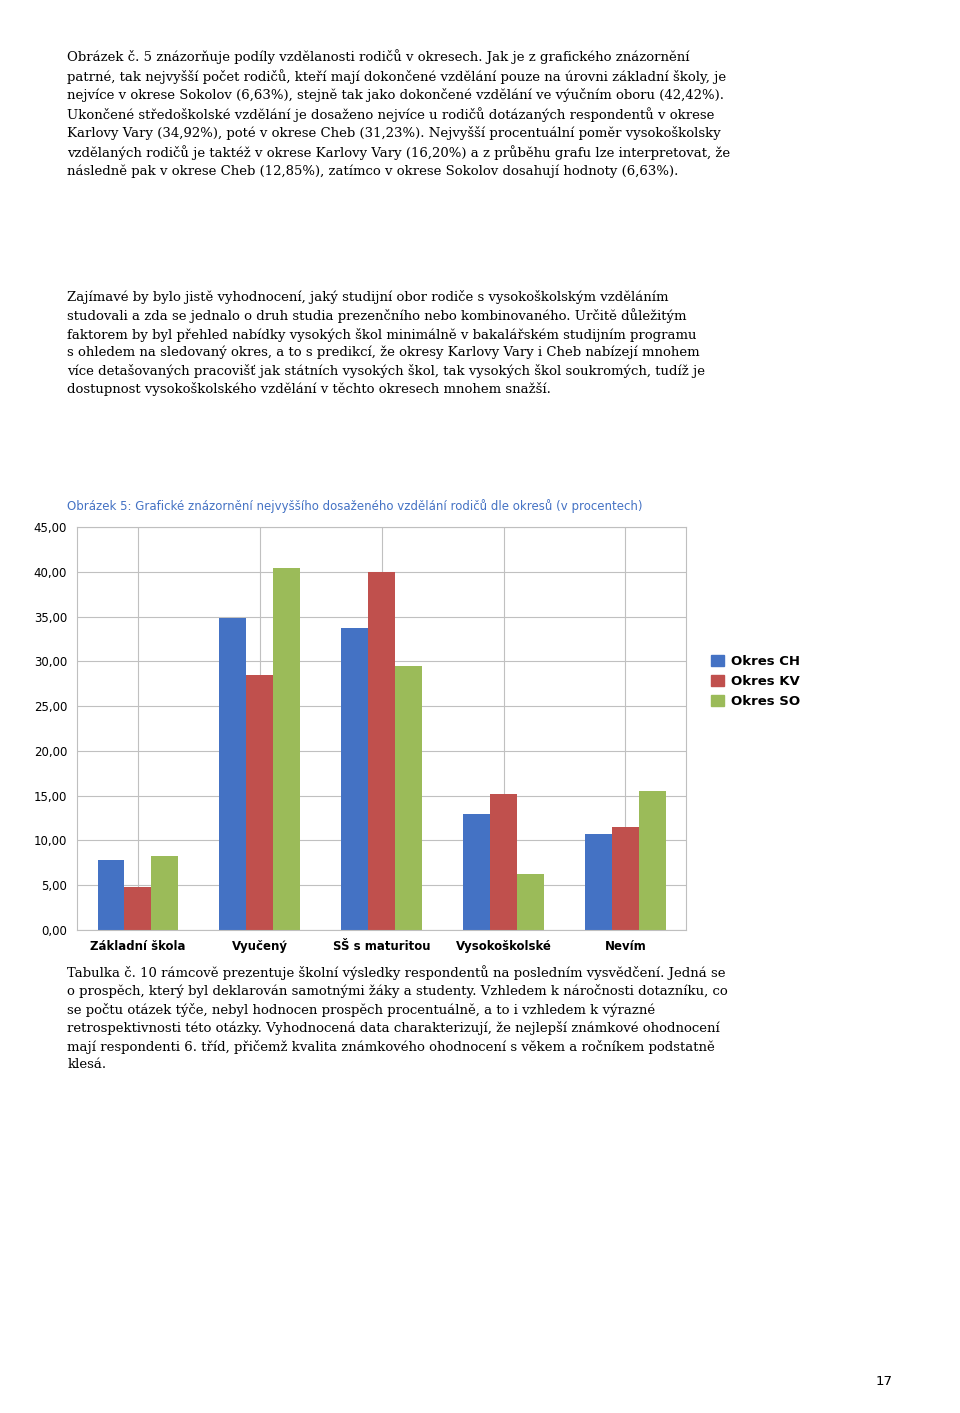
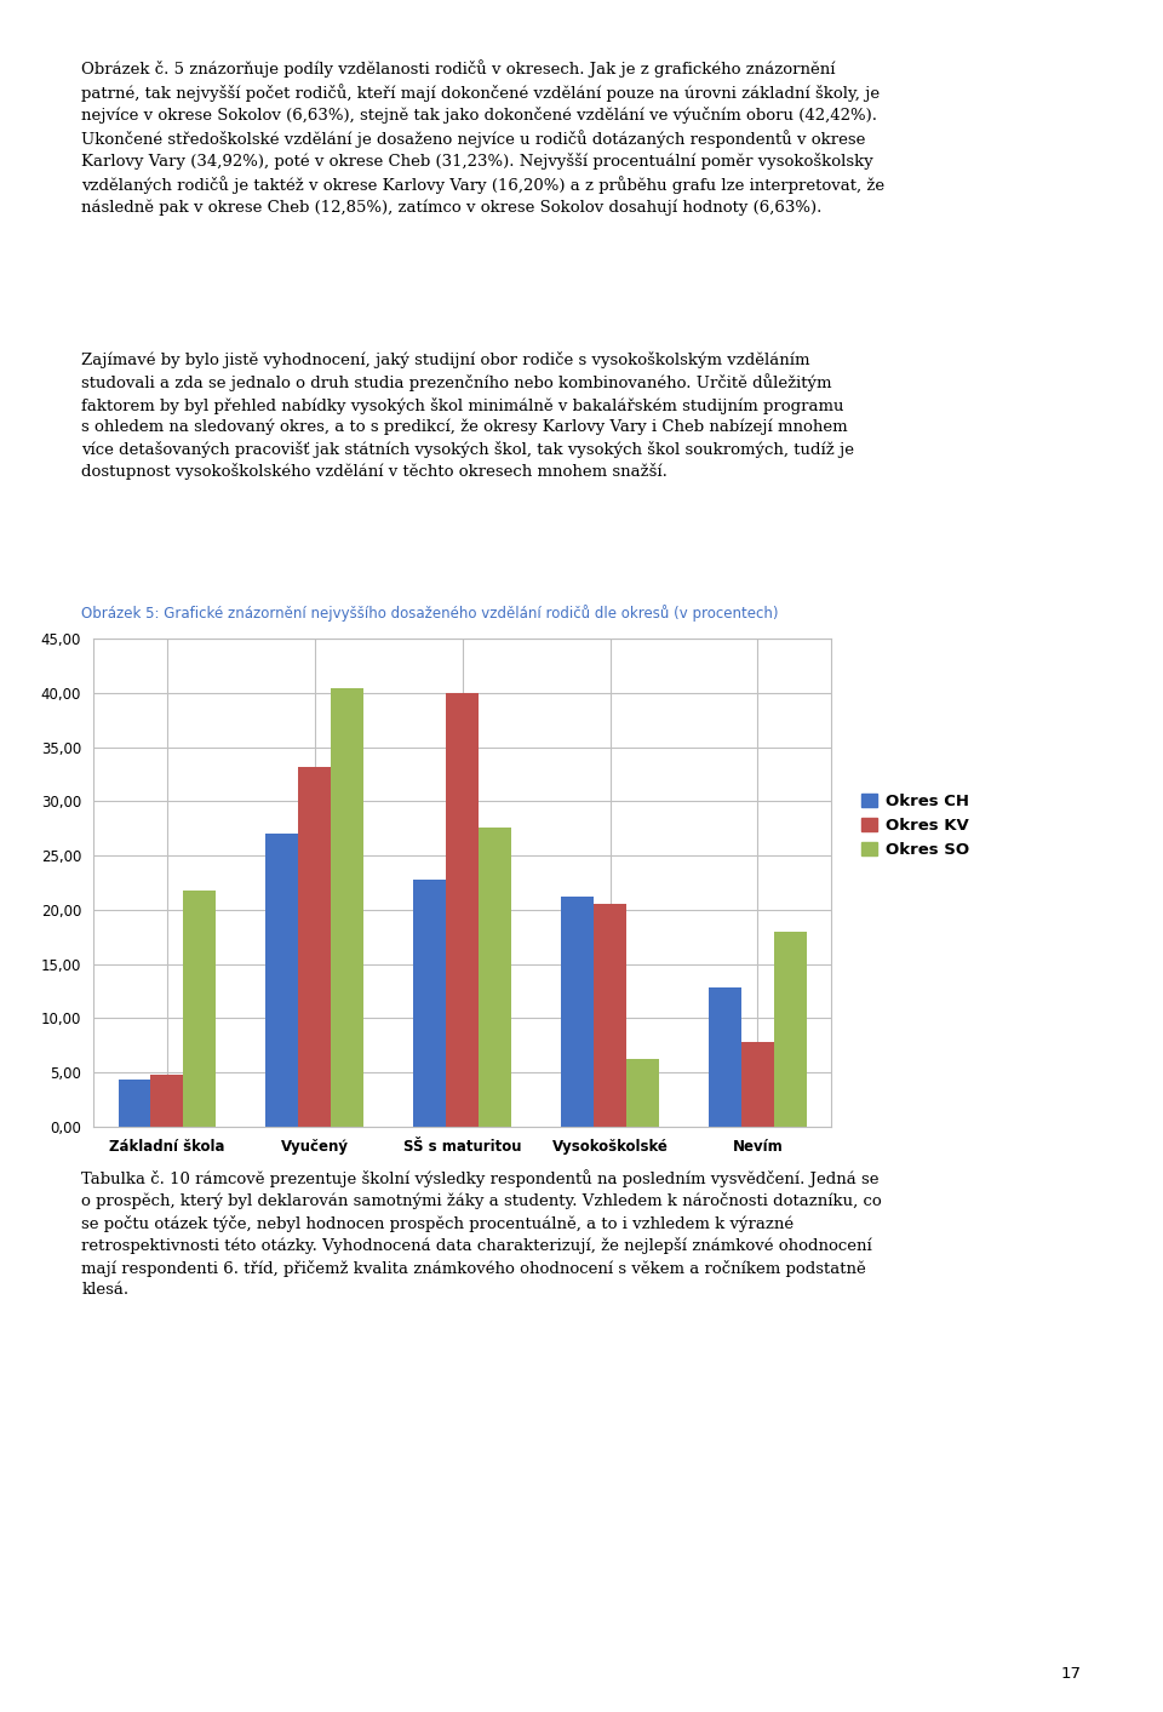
Okres CH/Základní škola: 7,8 -> 4,4
Okres SO/Základní škola: 8,3 -> 21,8
Okres CH/Vyučený: 34,9 -> 27,0
Okres KV/Vyučený: 28,5 -> 33,2
Okres CH/SŠ s maturitou: 33,7 -> 22,8
Okres SO/SŠ s maturitou: 29,5 -> 27,6
Okres CH/Vysokoškolské: 13,0 -> 21,2
Okres KV/Vysokoškolské: 15,2 -> 20,6
Okres CH/Nevím: 10,7 -> 12,8
Okres KV/Nevím: 11,5 -> 7,8
Okres SO/Nevím: 15,5 -> 18,0
